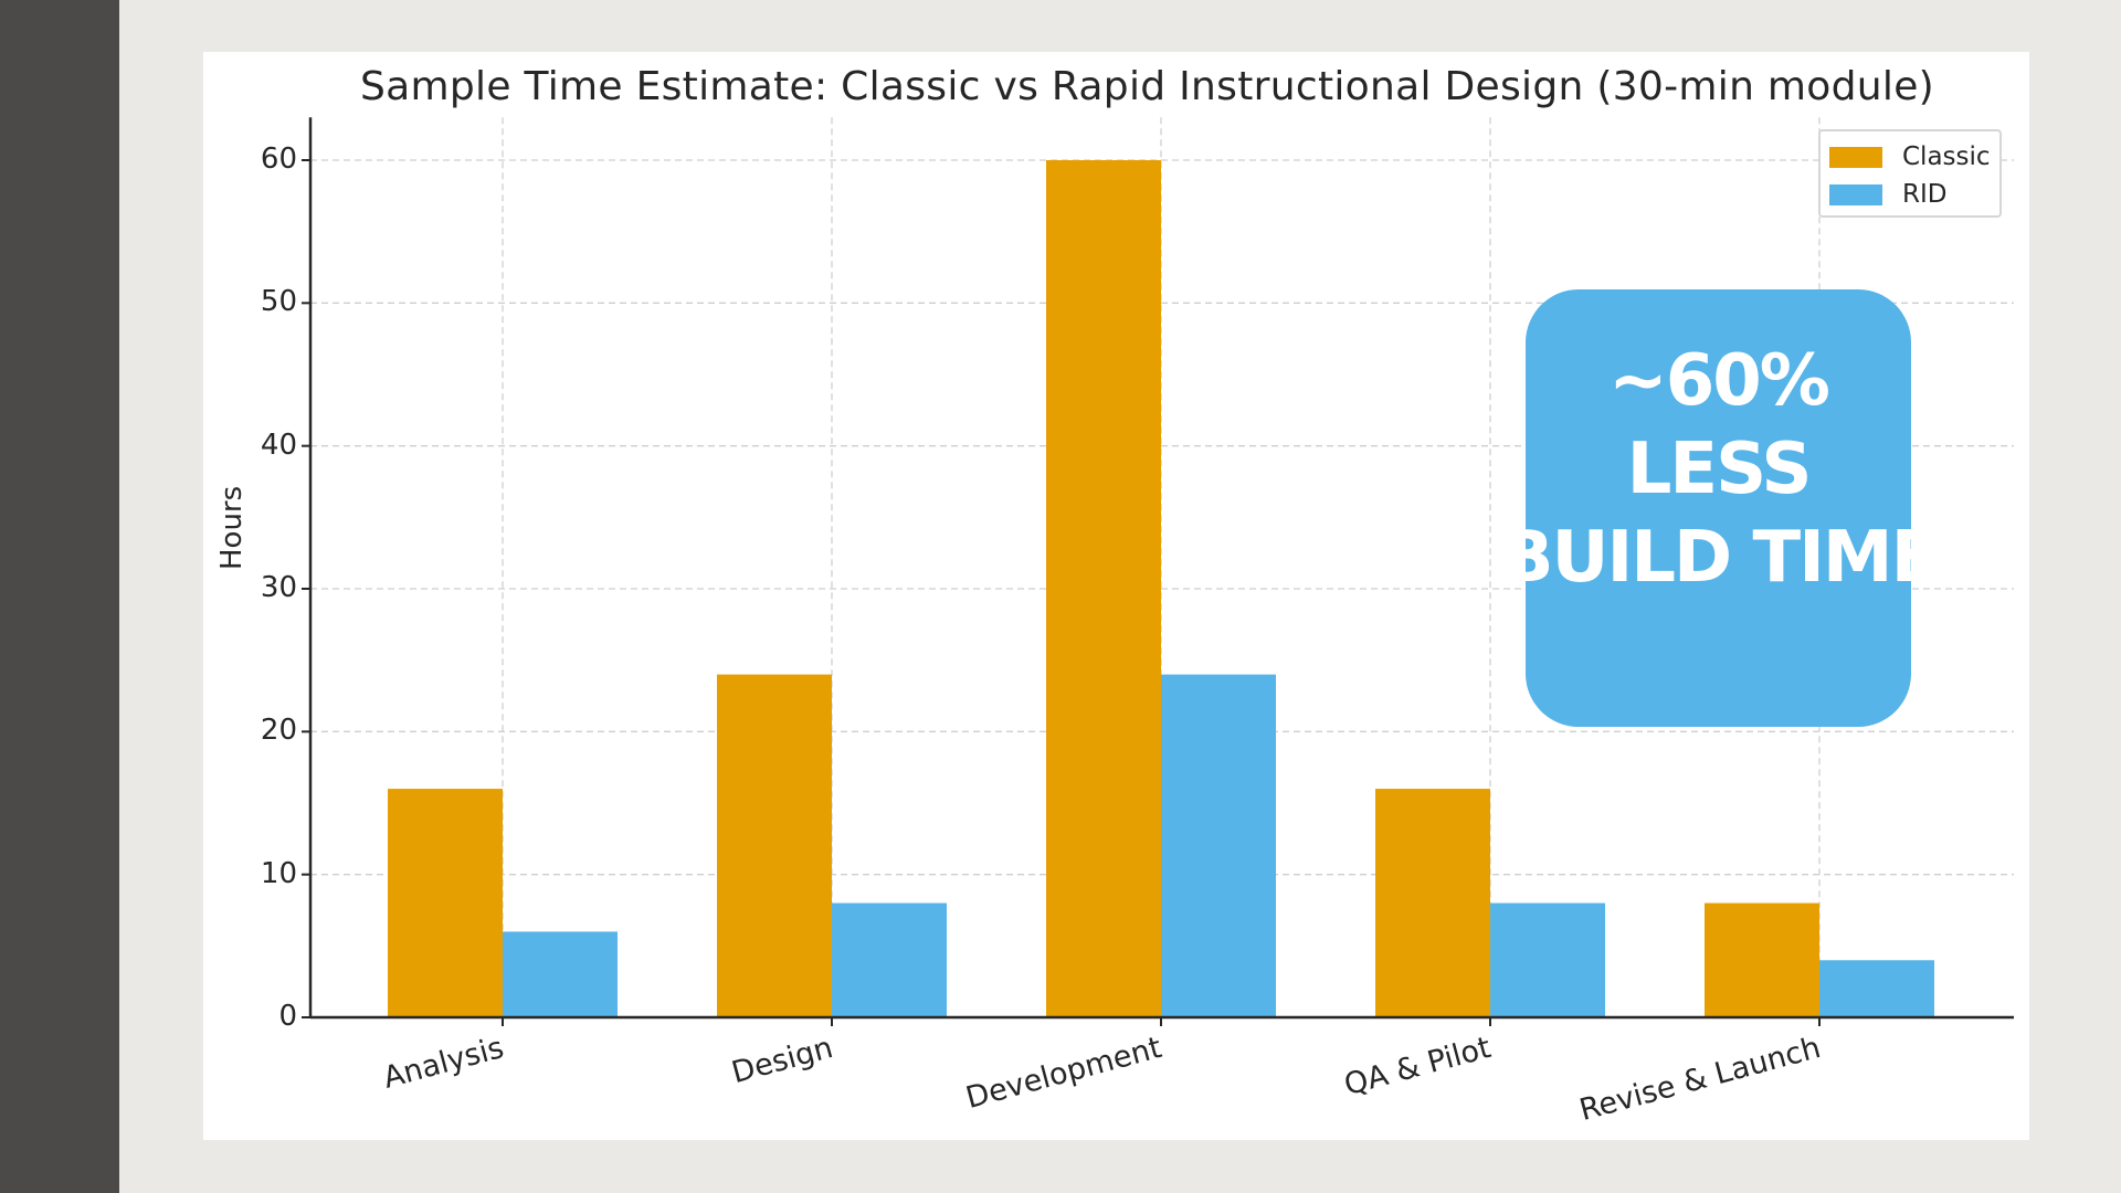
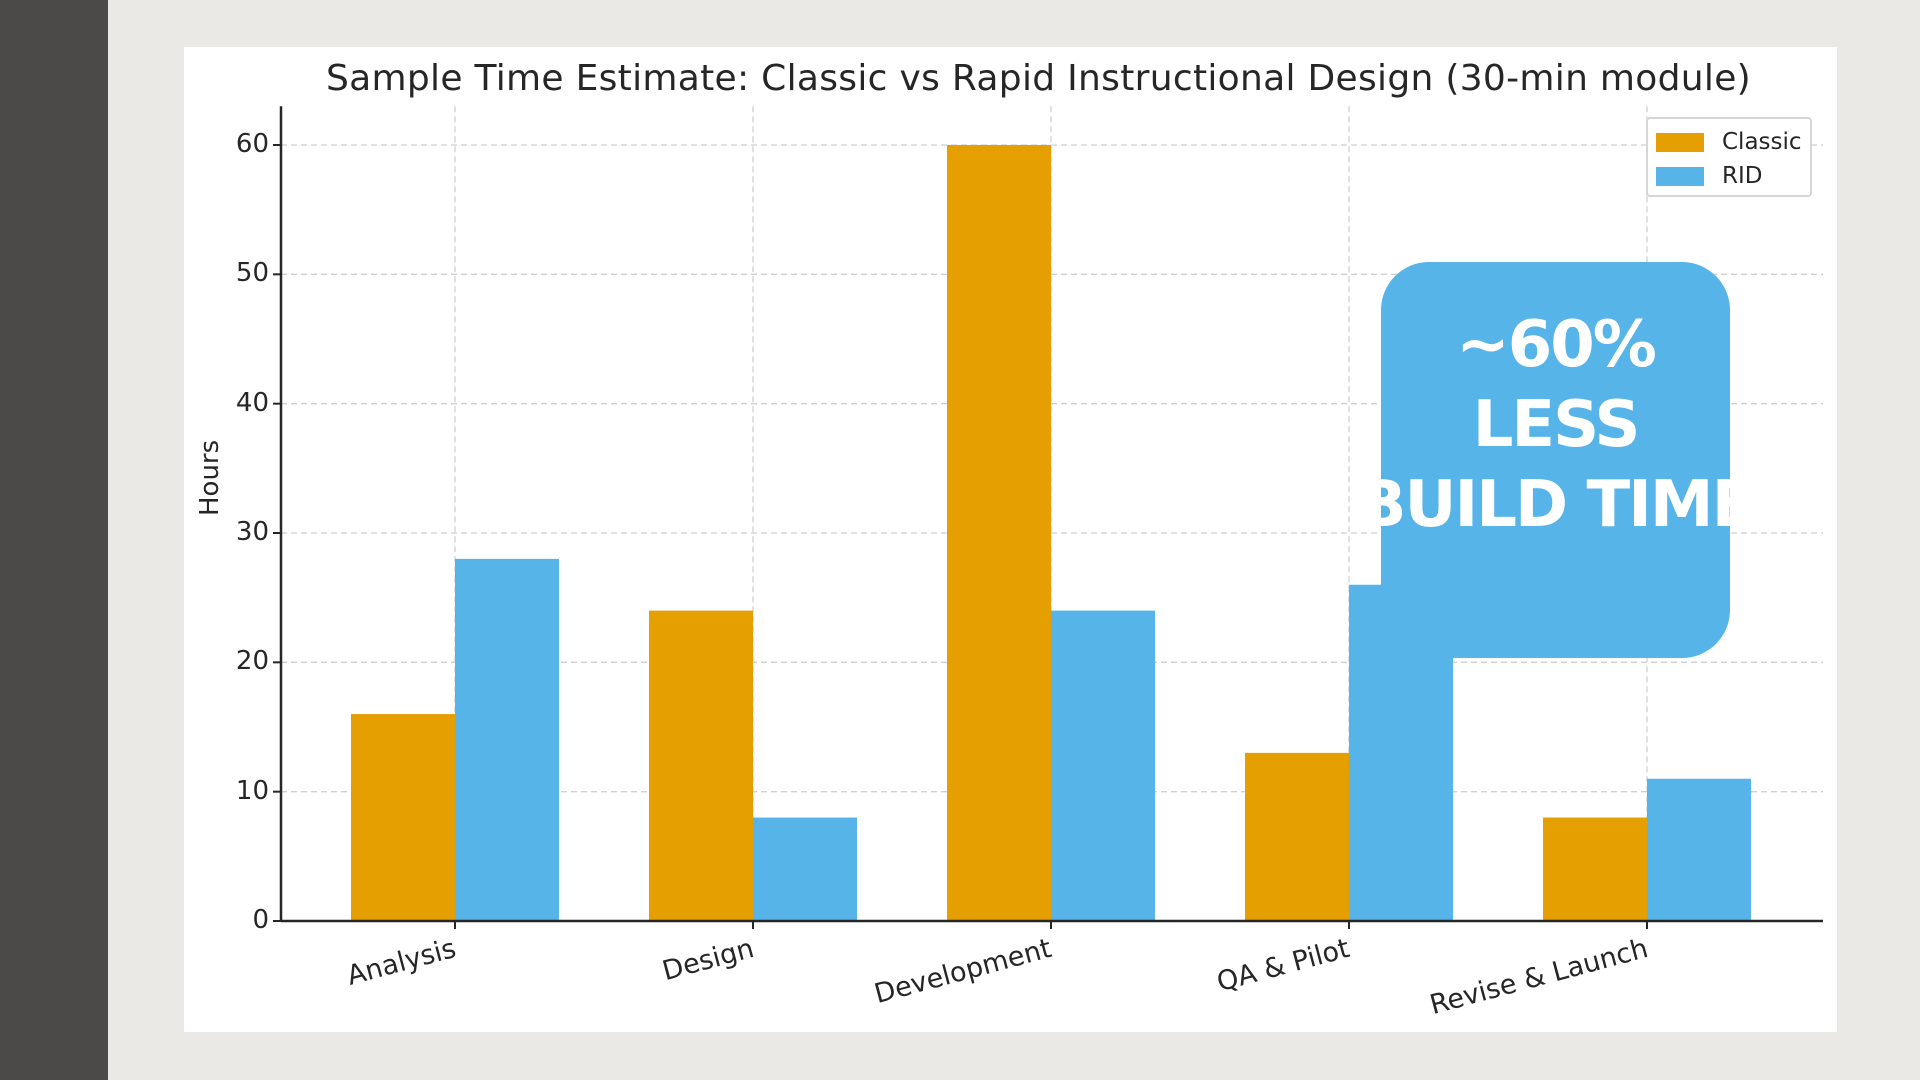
RID/Analysis: 6 -> 28
Classic/QA & Pilot: 16 -> 13
RID/QA & Pilot: 8 -> 26
RID/Revise & Launch: 4 -> 11
